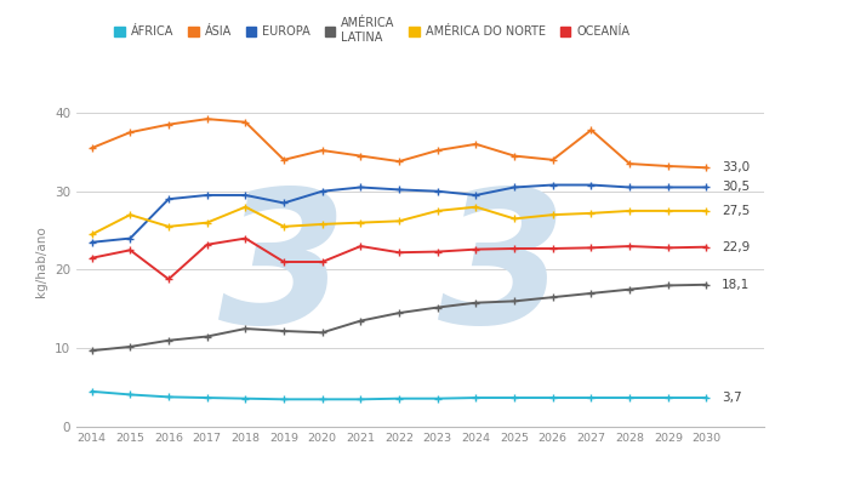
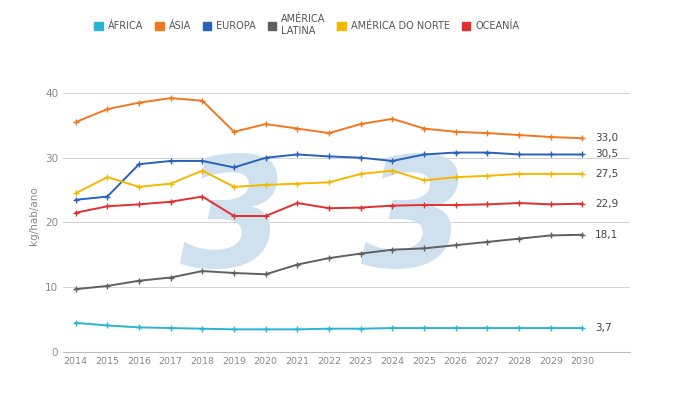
OCEANÍA/2016: 18.8 -> 22.8
ÁSIA/2027: 37.8 -> 33.8
